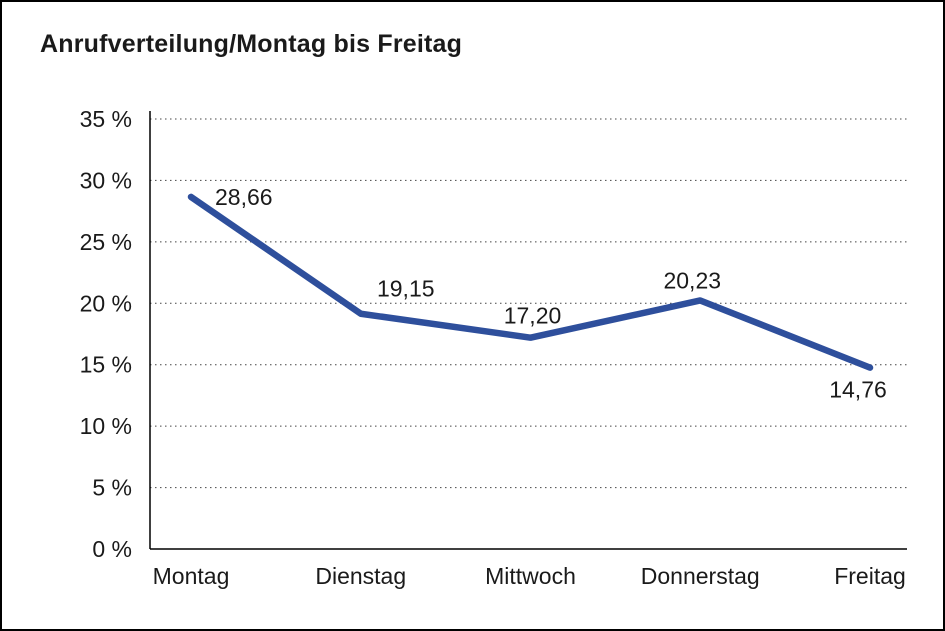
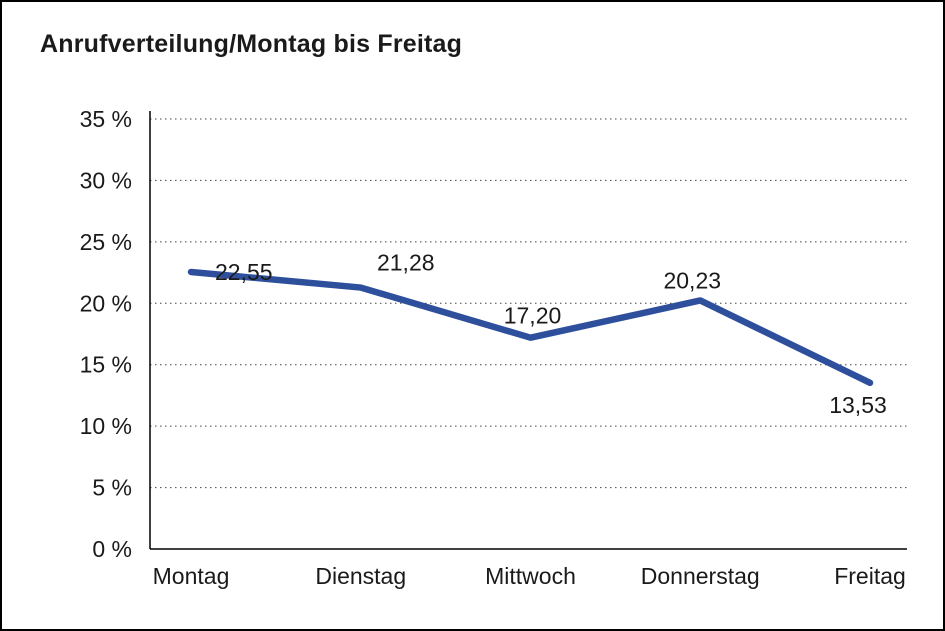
Montag: 28,66 -> 22,55
Dienstag: 19,15 -> 21,28
Freitag: 14,76 -> 13,53
